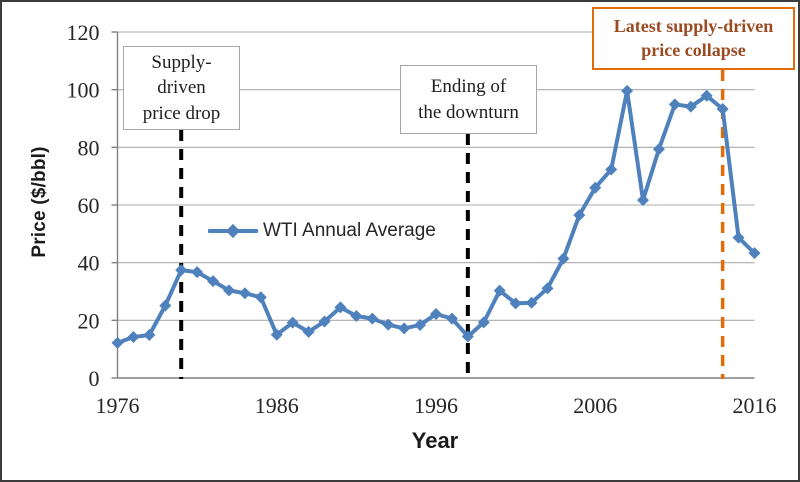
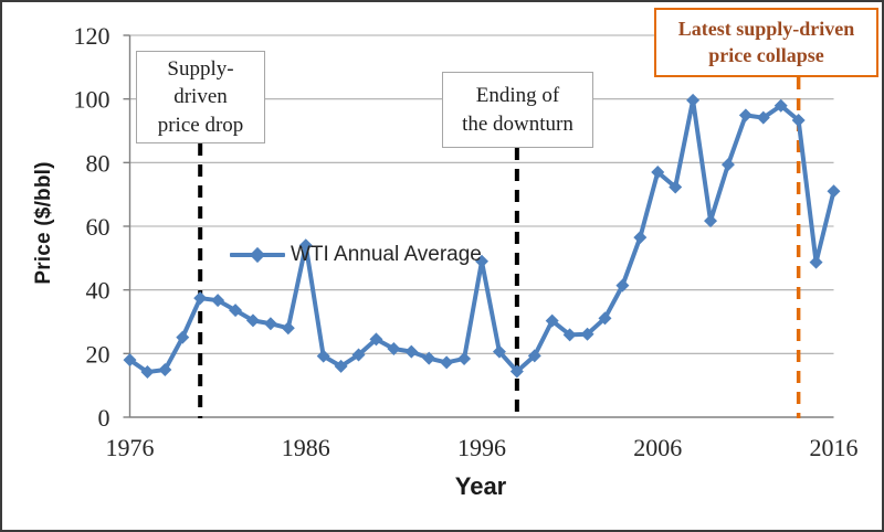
1976: 12 -> 18
1986: 15 -> 54
1996: 22 -> 49
2006: 66 -> 77
2016: 43 -> 71
